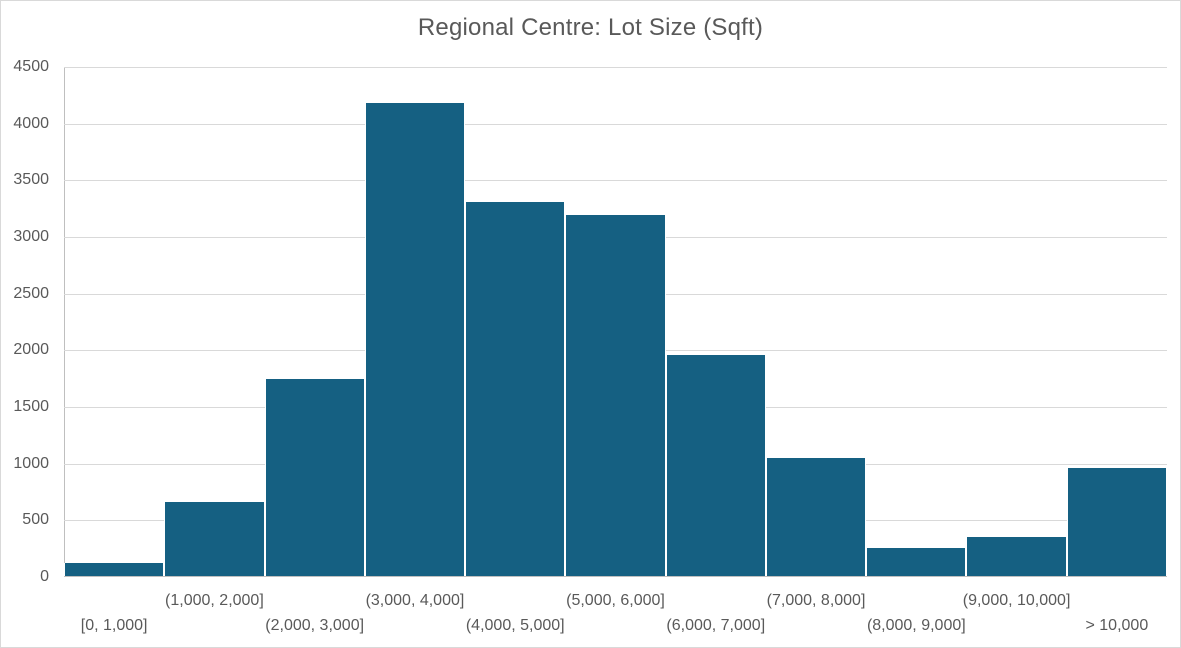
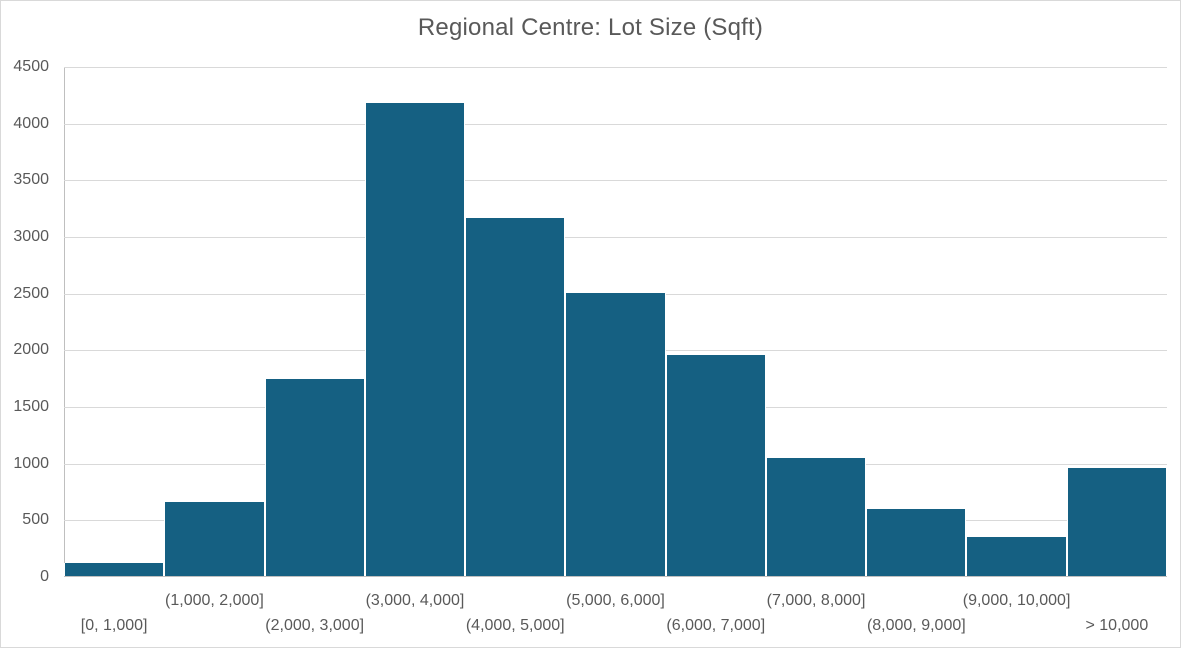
(4,000, 5,000]: 3310 -> 3170
(5,000, 6,000]: 3190 -> 2510
(8,000, 9,000]: 260 -> 600
